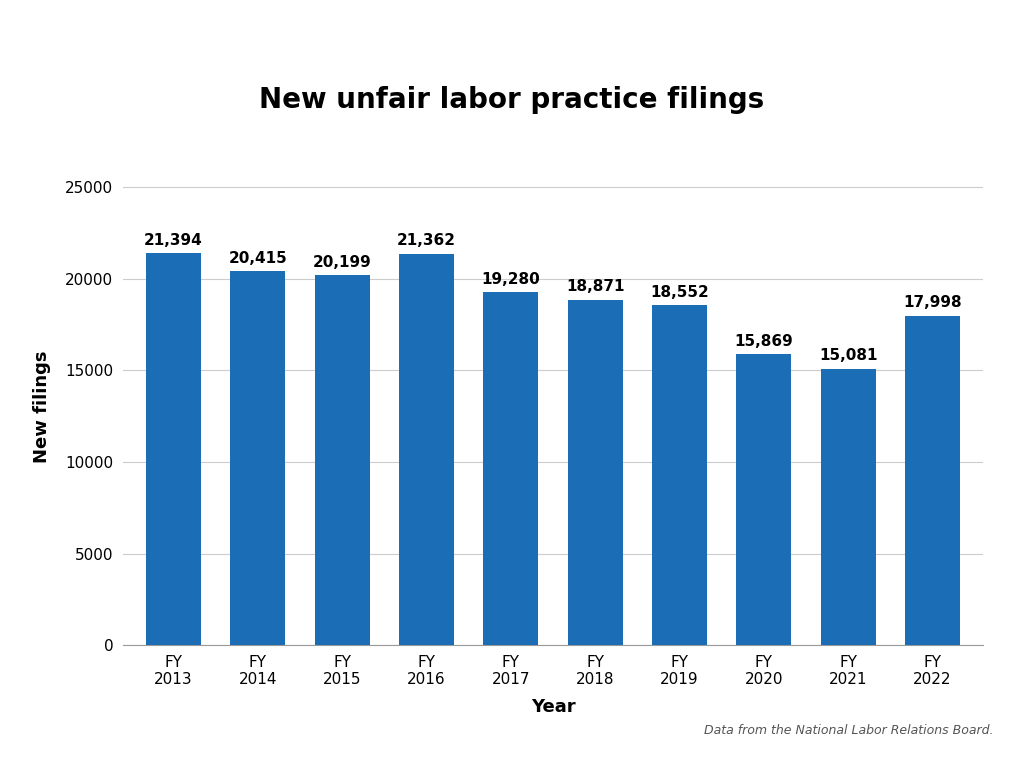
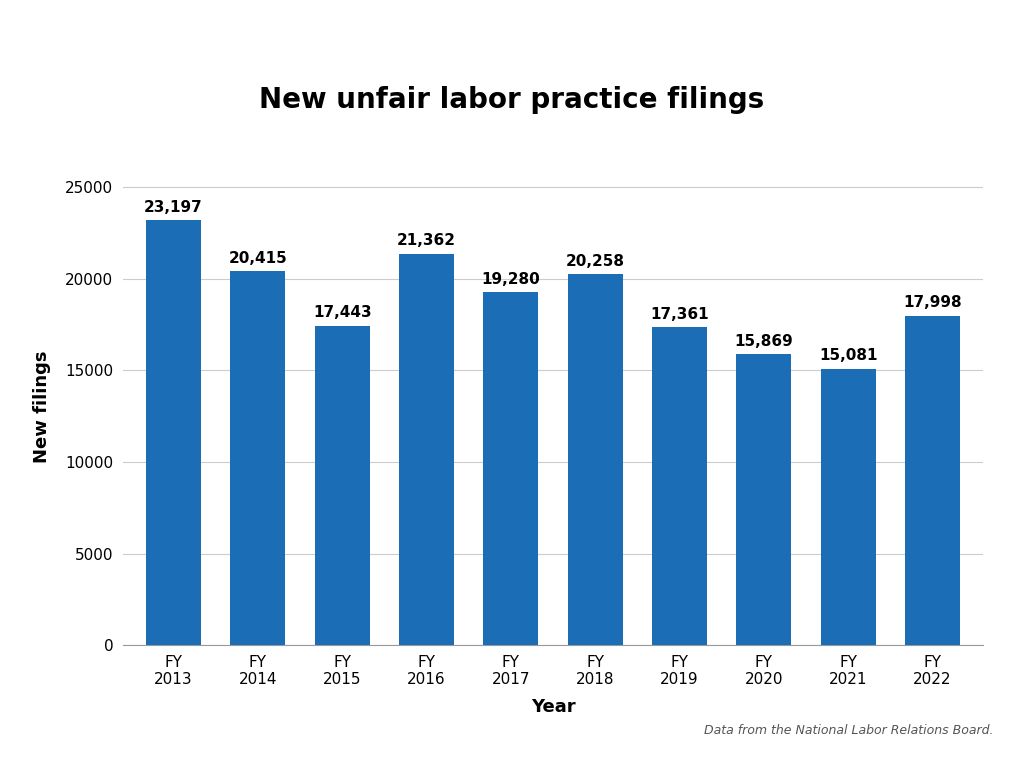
FY 2013: 21,394 -> 23,197
FY 2015: 20,199 -> 17,443
FY 2018: 18,871 -> 20,258
FY 2019: 18,552 -> 17,361
